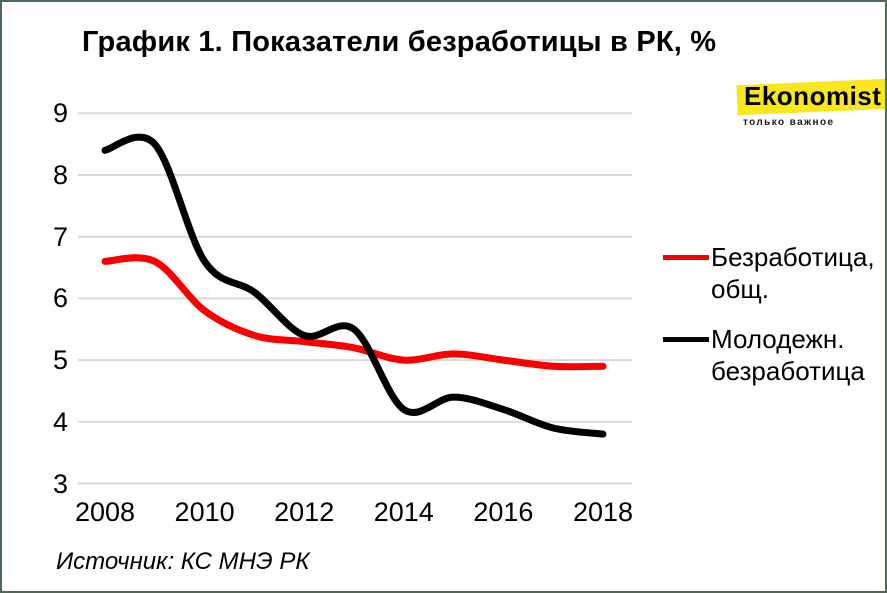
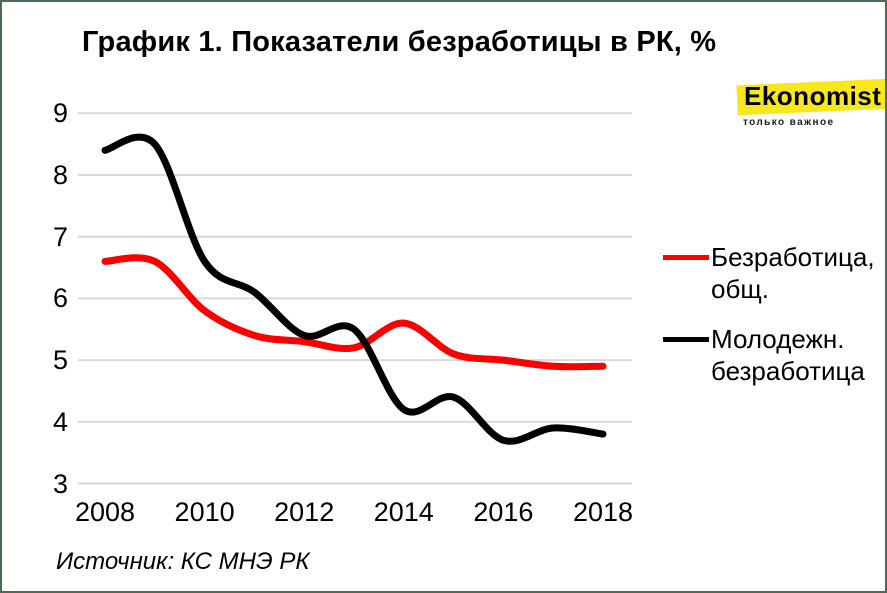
Безработица, общ./2014: 5.0 -> 5.6
Молодежн. безработица/2016: 4.2 -> 3.7
